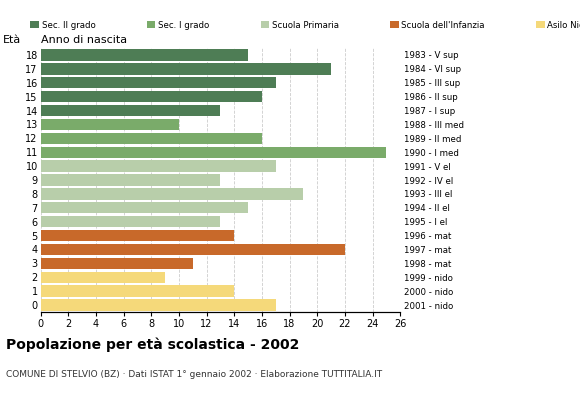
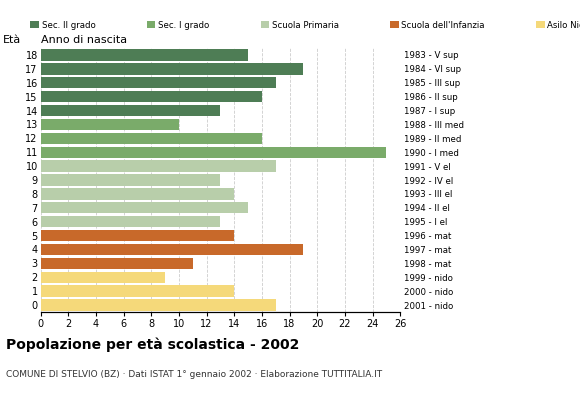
17: 21 -> 19
8: 19 -> 14
4: 22 -> 19
